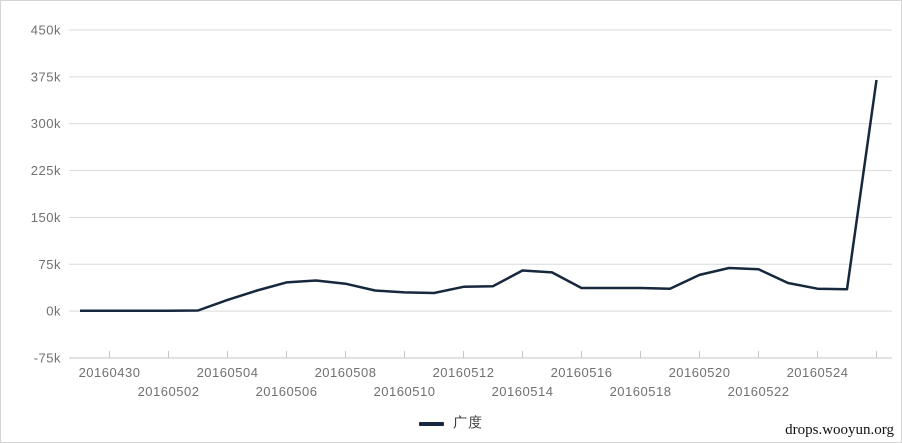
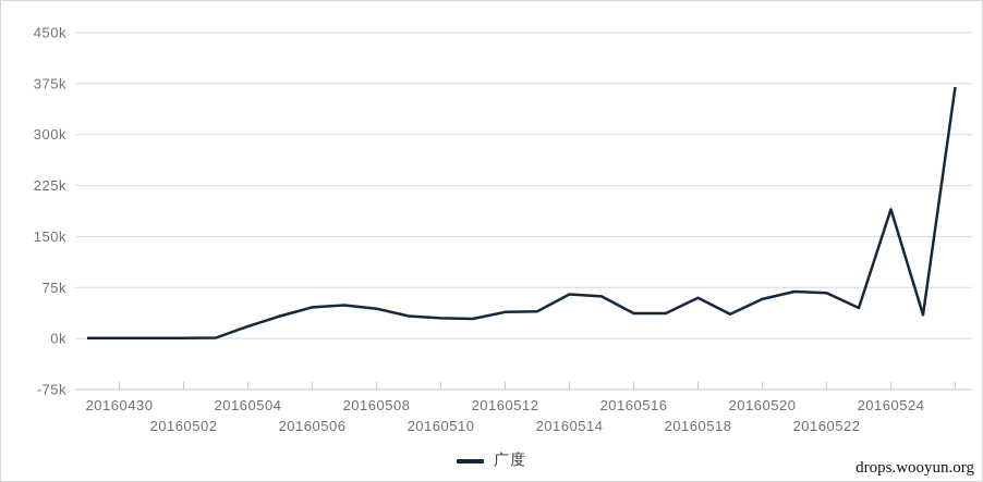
20160518: 40k -> 60k
20160524: 40k -> 190k
